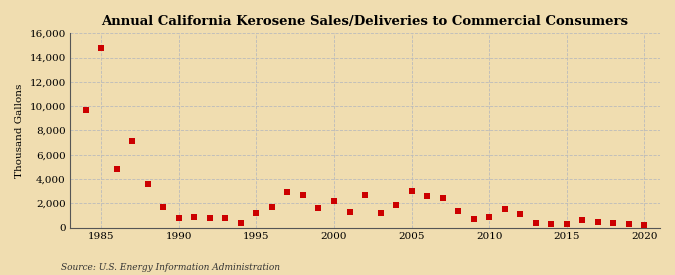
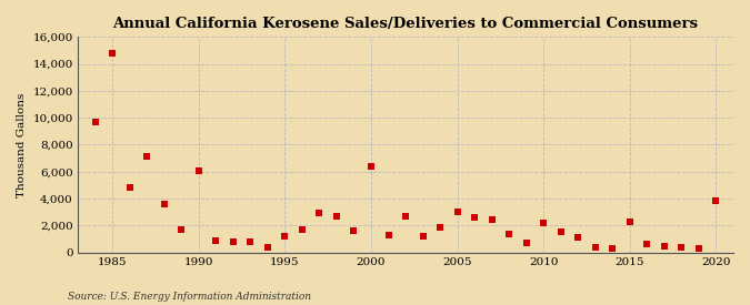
1990: 800 -> 6,100
2000: 2,200 -> 6,400
2010: 900 -> 2,200
2015: 300 -> 2,300
2020: 200 -> 3,800
